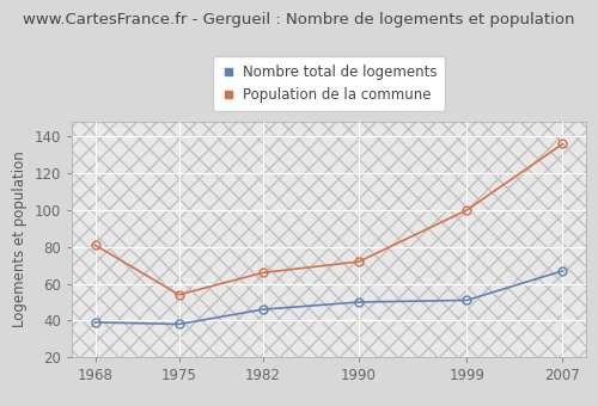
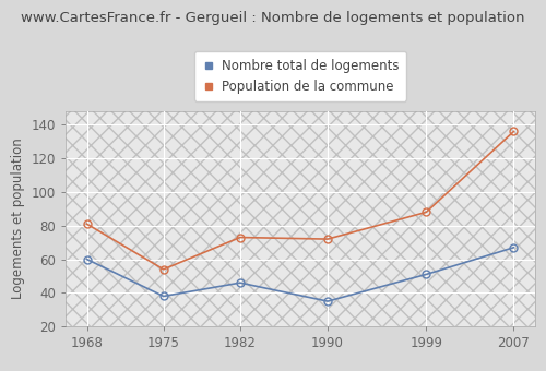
Nombre total de logements/1968: 39 -> 60
Population de la commune/1982: 66 -> 73
Nombre total de logements/1990: 50 -> 35
Population de la commune/1999: 100 -> 88
